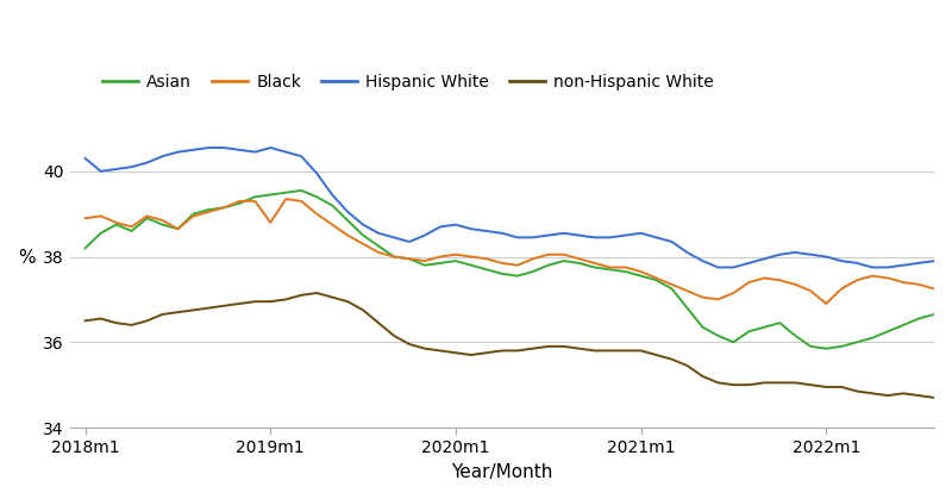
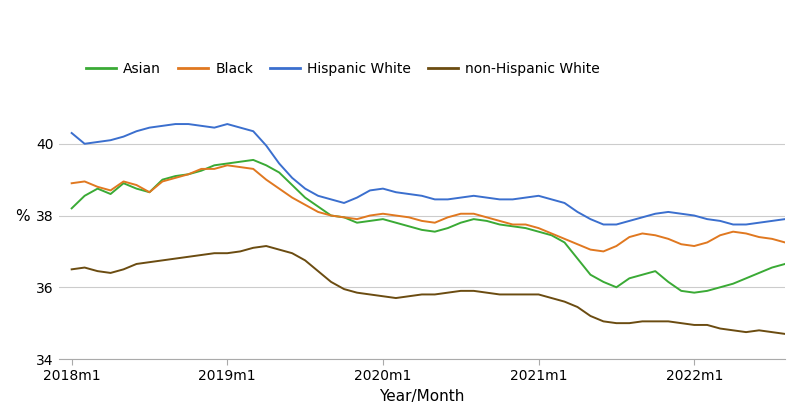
Black/2019m1: 38.80 -> 39.40
Black/2022m1: 36.90 -> 37.15
